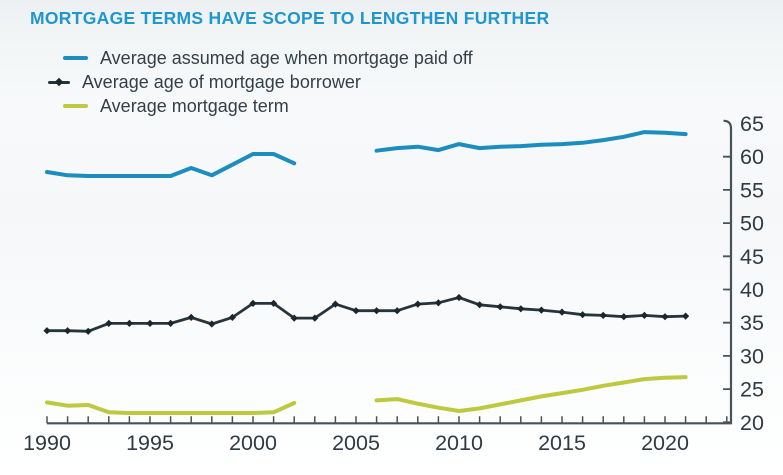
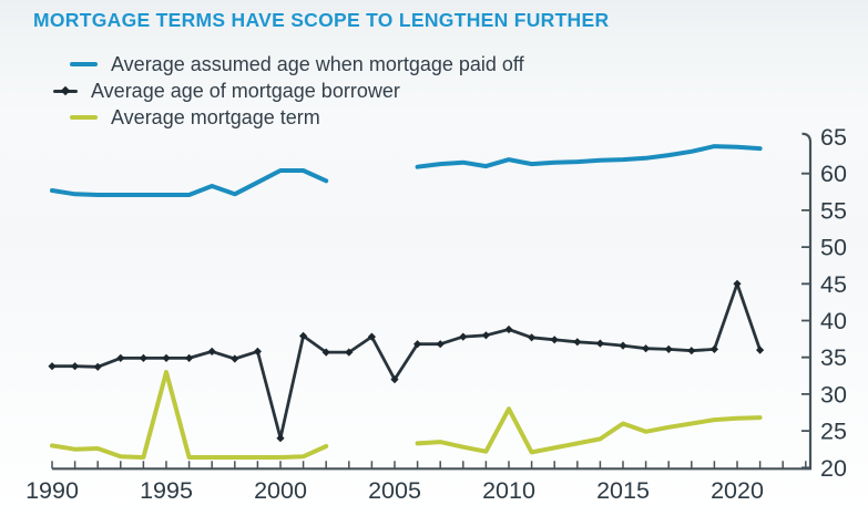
Average mortgage term/1995: 21 -> 33
Average age of mortgage borrower/2000: 38 -> 24
Average age of mortgage borrower/2005: 37 -> 32
Average mortgage term/2010: 22 -> 28
Average mortgage term/2015: 24 -> 26
Average age of mortgage borrower/2020: 36 -> 45
